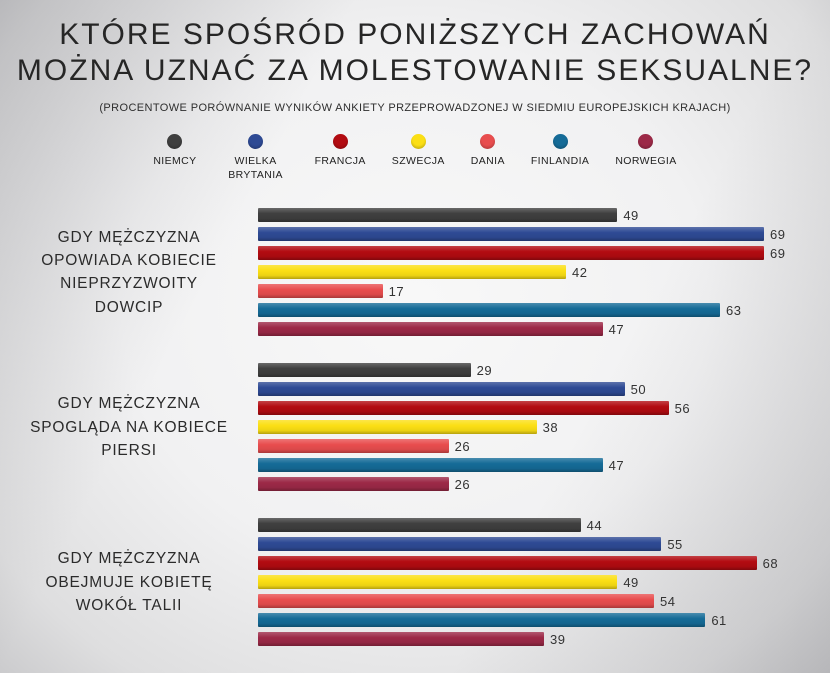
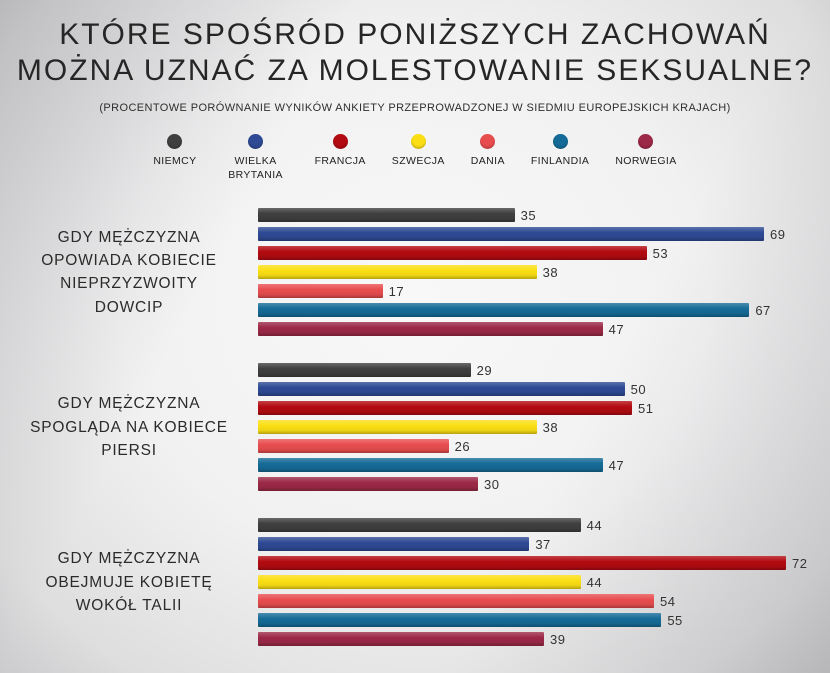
NIEMCY/GDY MĘŻCZYZNA OPOWIADA KOBIECIE NIEPRZYZWOITY DOWCIP: 49 -> 35
FRANCJA/GDY MĘŻCZYZNA OPOWIADA KOBIECIE NIEPRZYZWOITY DOWCIP: 69 -> 53
SZWECJA/GDY MĘŻCZYZNA OPOWIADA KOBIECIE NIEPRZYZWOITY DOWCIP: 42 -> 38
FINLANDIA/GDY MĘŻCZYZNA OPOWIADA KOBIECIE NIEPRZYZWOITY DOWCIP: 63 -> 67
FRANCJA/GDY MĘŻCZYZNA SPOGLĄDA NA KOBIECE PIERSI: 56 -> 51
NORWEGIA/GDY MĘŻCZYZNA SPOGLĄDA NA KOBIECE PIERSI: 26 -> 30
WIELKA BRYTANIA/GDY MĘŻCZYZNA OBEJMUJE KOBIETĘ WOKÓŁ TALII: 55 -> 37
FRANCJA/GDY MĘŻCZYZNA OBEJMUJE KOBIETĘ WOKÓŁ TALII: 68 -> 72
SZWECJA/GDY MĘŻCZYZNA OBEJMUJE KOBIETĘ WOKÓŁ TALII: 49 -> 44
FINLANDIA/GDY MĘŻCZYZNA OBEJMUJE KOBIETĘ WOKÓŁ TALII: 61 -> 55
